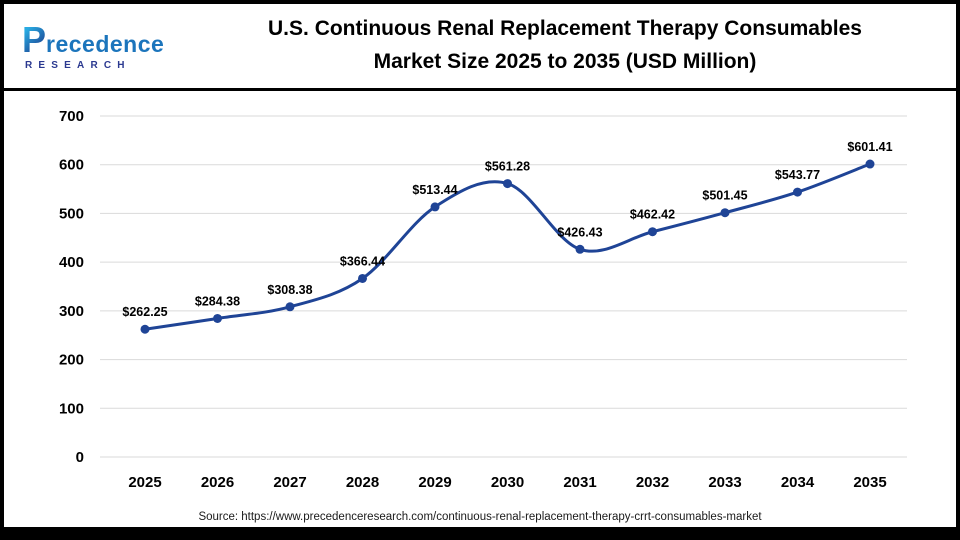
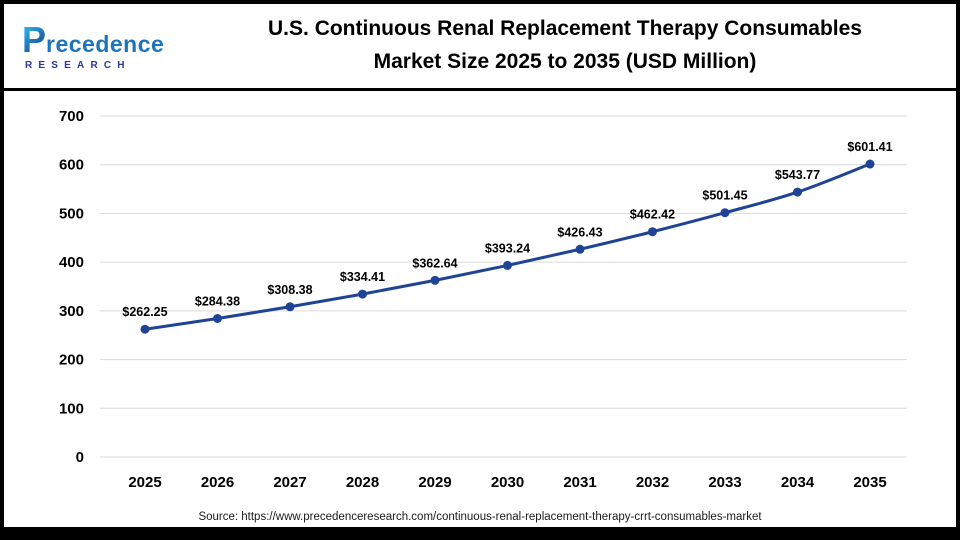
2028: $366.44 -> $334.41
2029: $513.44 -> $362.64
2030: $561.28 -> $393.24
